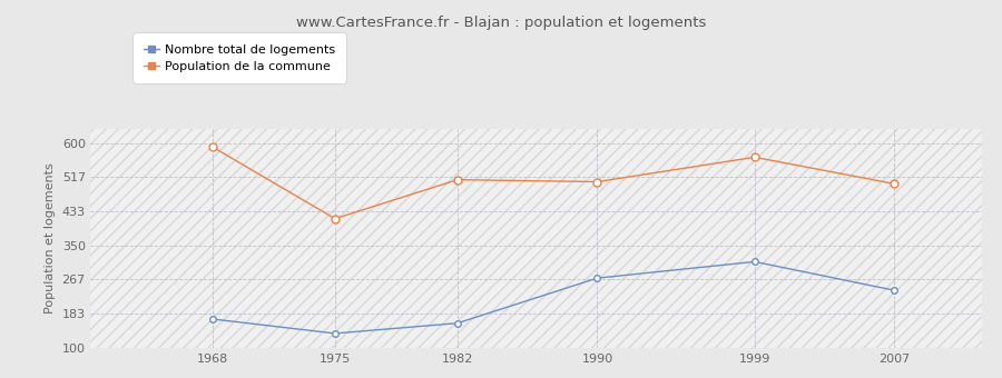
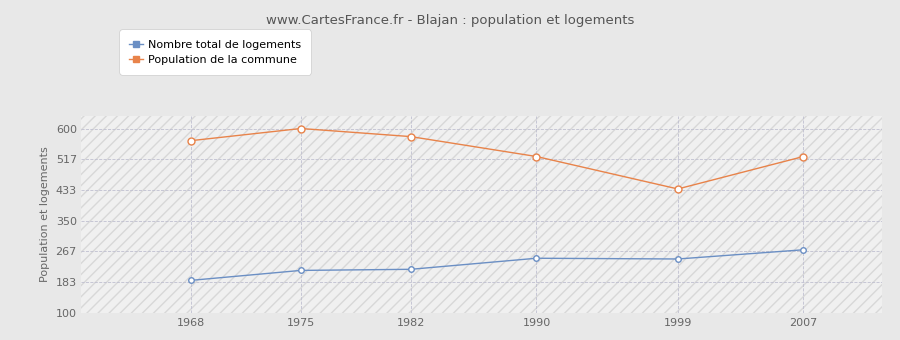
Nombre total de logements/1968: 170 -> 188
Population de la commune/1968: 590 -> 567
Nombre total de logements/1975: 135 -> 215
Population de la commune/1975: 415 -> 600
Nombre total de logements/1982: 160 -> 218
Population de la commune/1982: 510 -> 578
Nombre total de logements/1990: 270 -> 248
Population de la commune/1990: 505 -> 524
Nombre total de logements/1999: 310 -> 246
Population de la commune/1999: 565 -> 436
Nombre total de logements/2007: 240 -> 271
Population de la commune/2007: 500 -> 524
